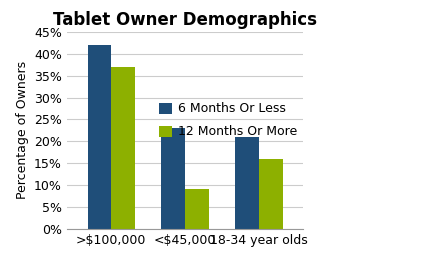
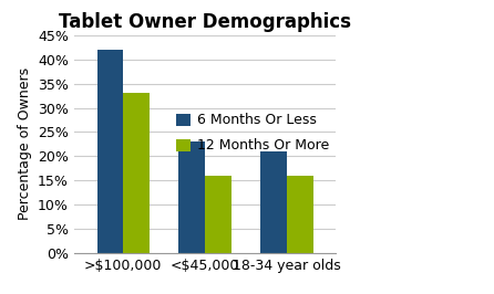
12 Months Or More/>$100,000: 37% -> 33%
12 Months Or More/<$45,000: 9% -> 16%
